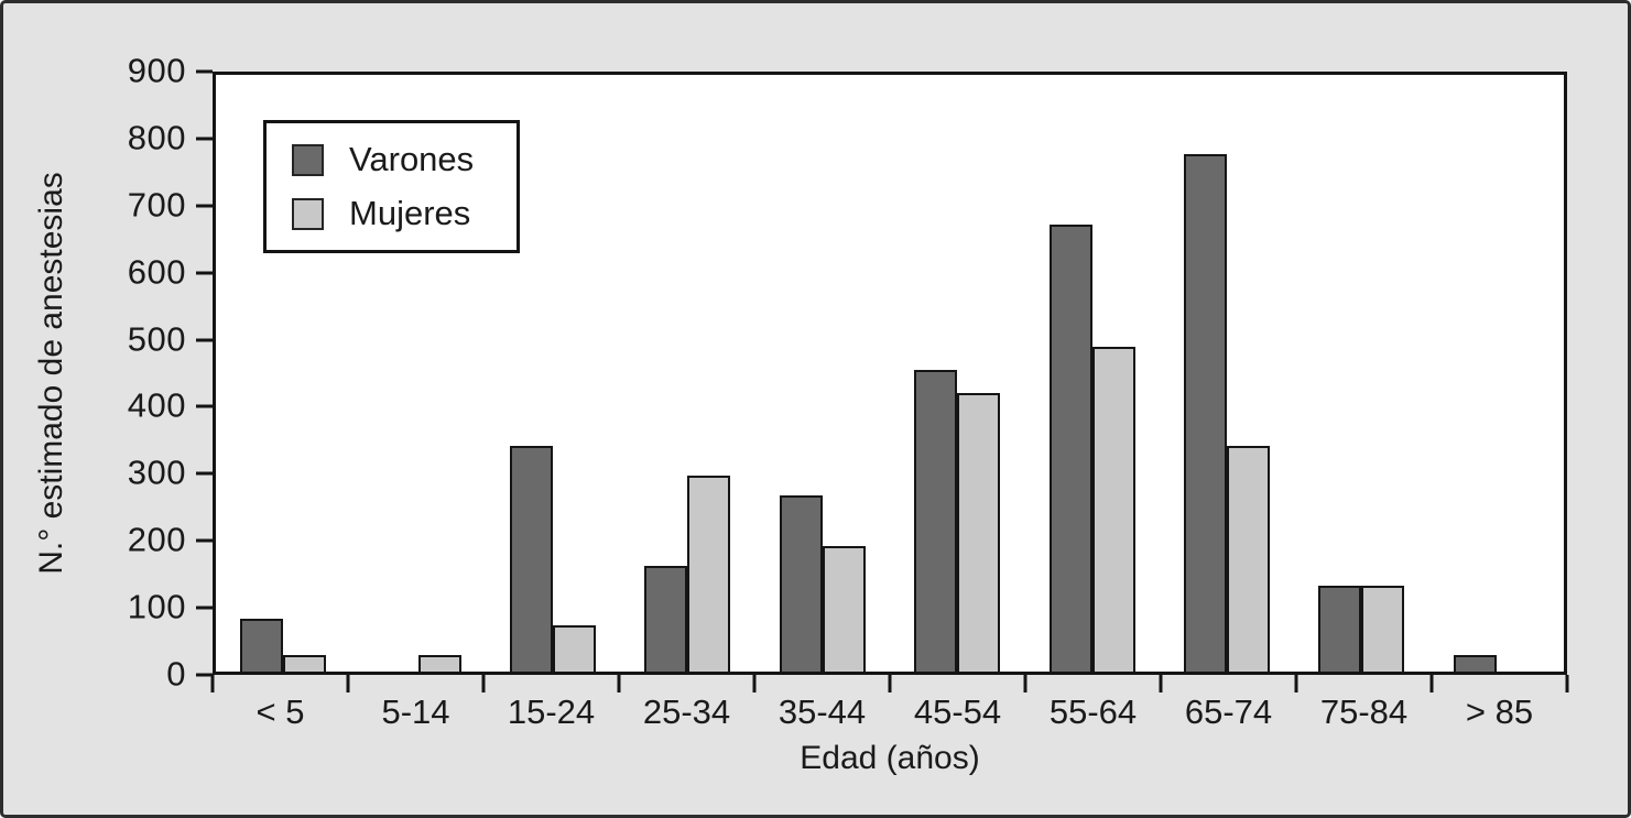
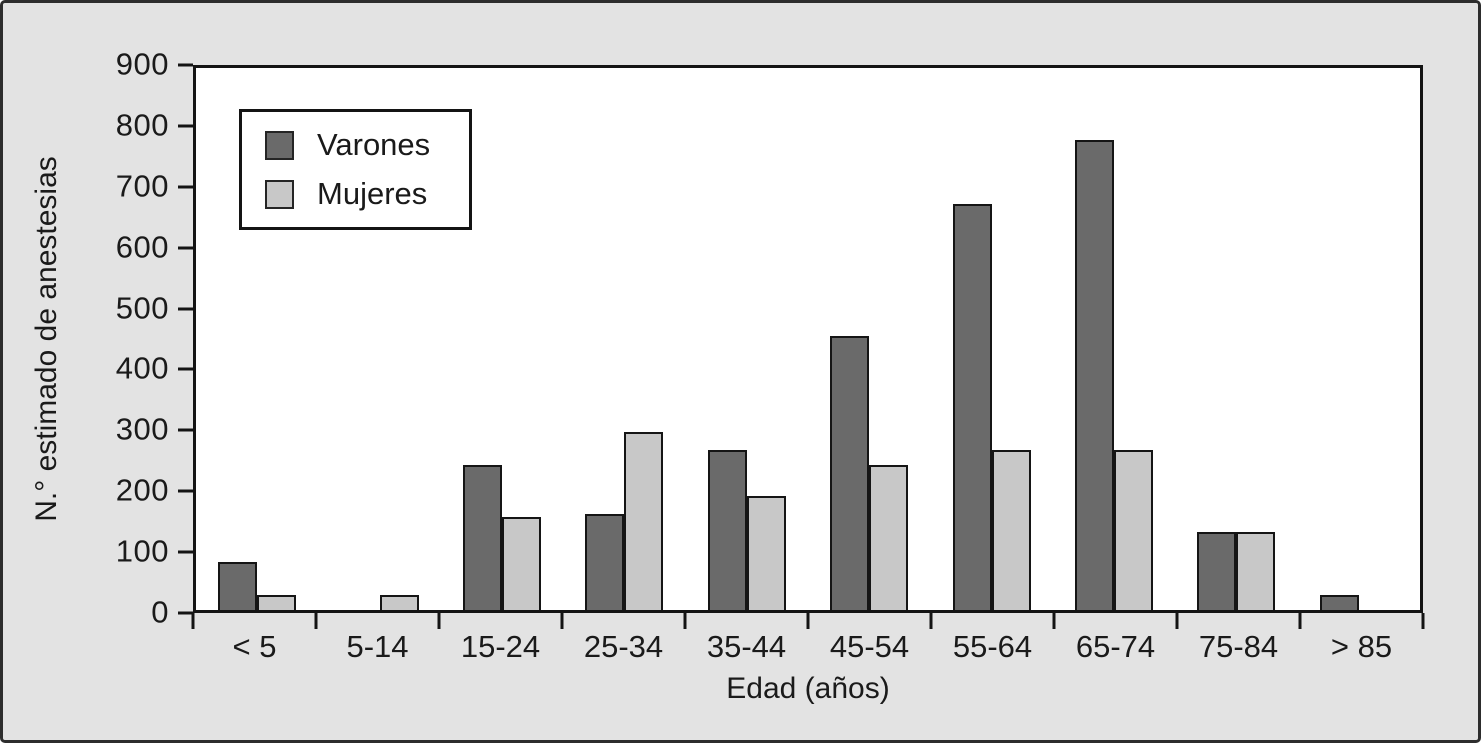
Varones/15-24: 340 -> 240
Mujeres/15-24: 70 -> 160
Mujeres/45-54: 420 -> 240
Mujeres/55-64: 490 -> 260
Mujeres/65-74: 340 -> 260
